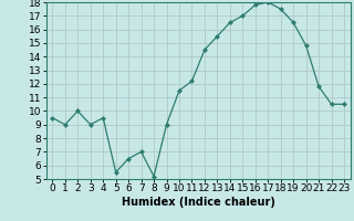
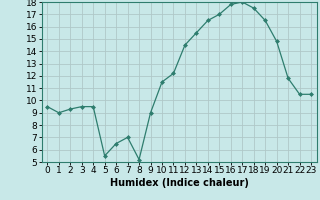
2: 10.0 -> 9.3
3: 9.0 -> 9.5
